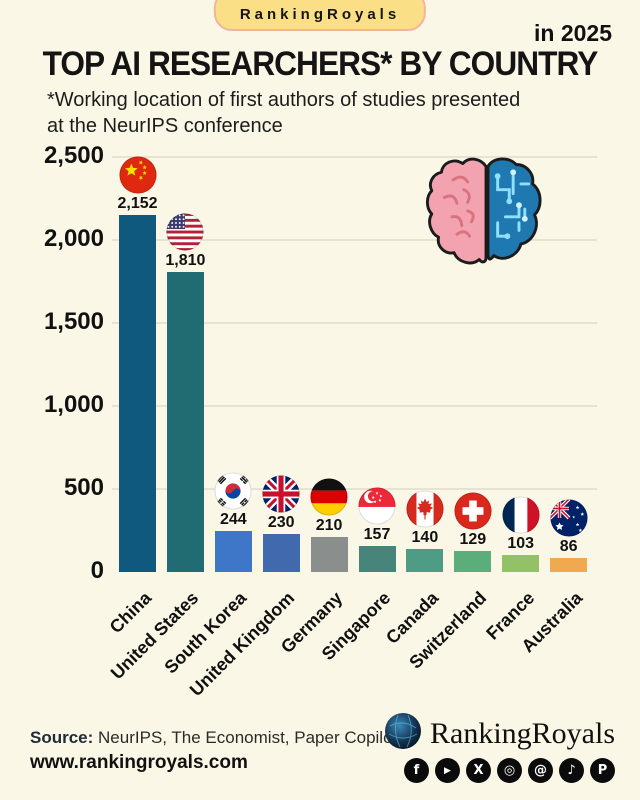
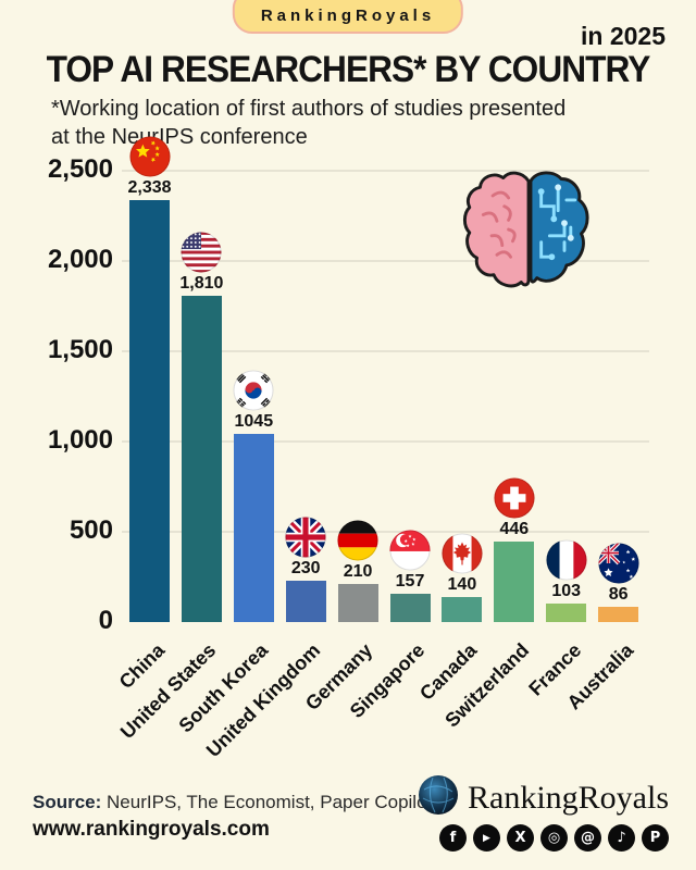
China: 2,152 -> 2,338
South Korea: 244 -> 1045
Switzerland: 129 -> 446
